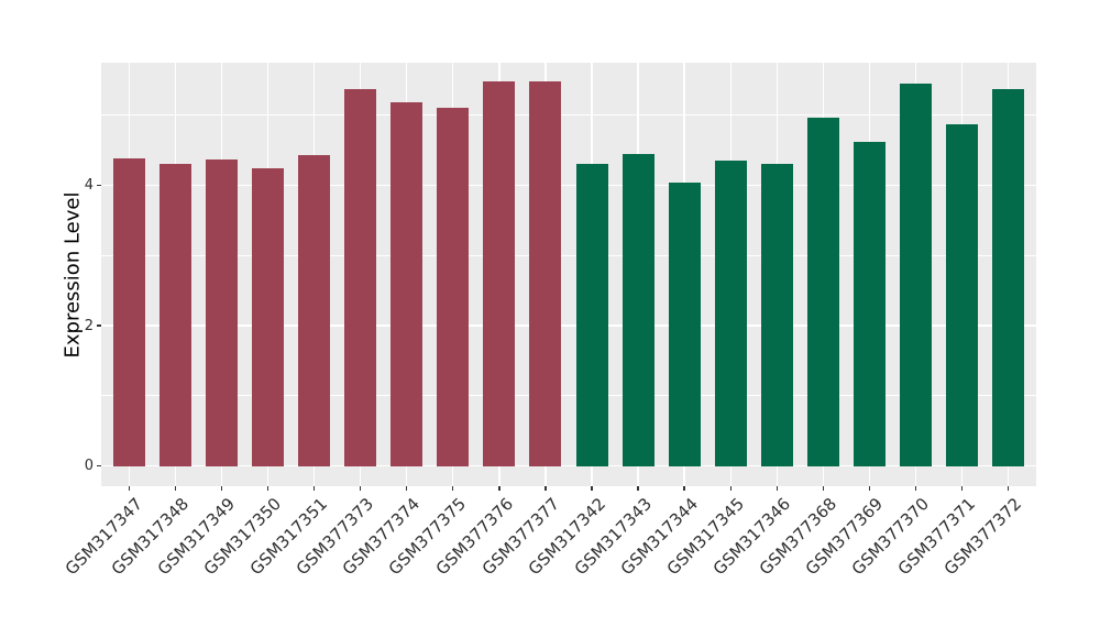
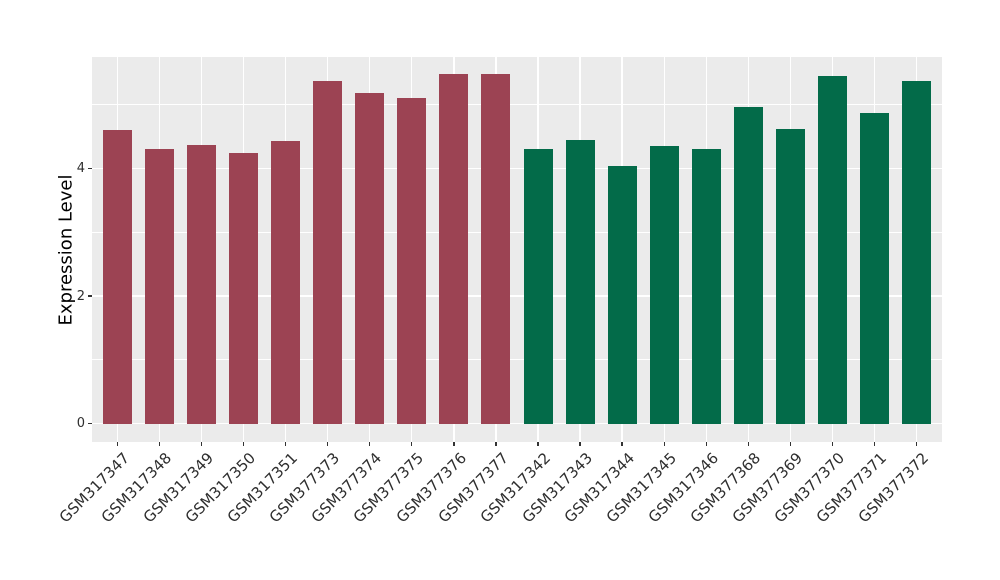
GSM317347: 4.4 -> 4.6
